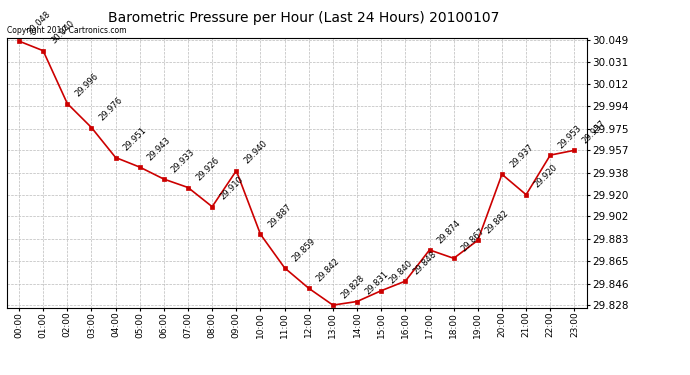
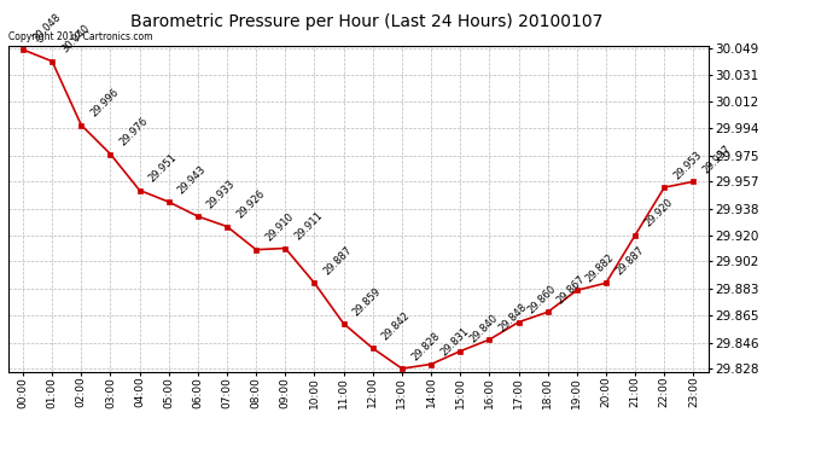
09:00: 29.940 -> 29.911
17:00: 29.874 -> 29.860
20:00: 29.937 -> 29.887
